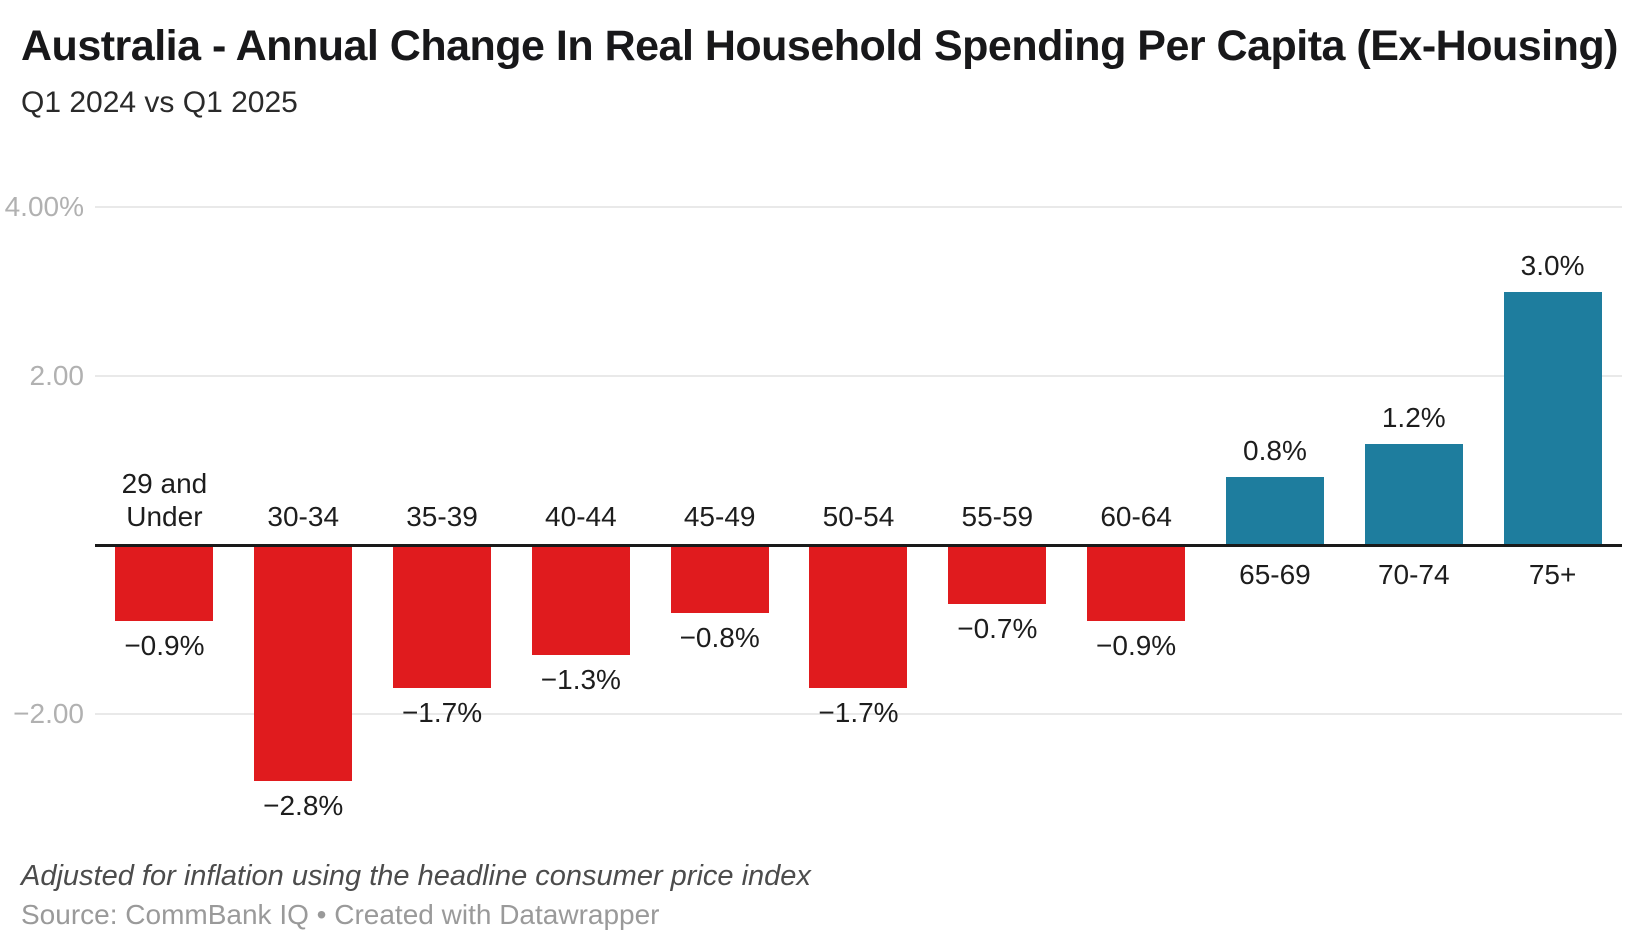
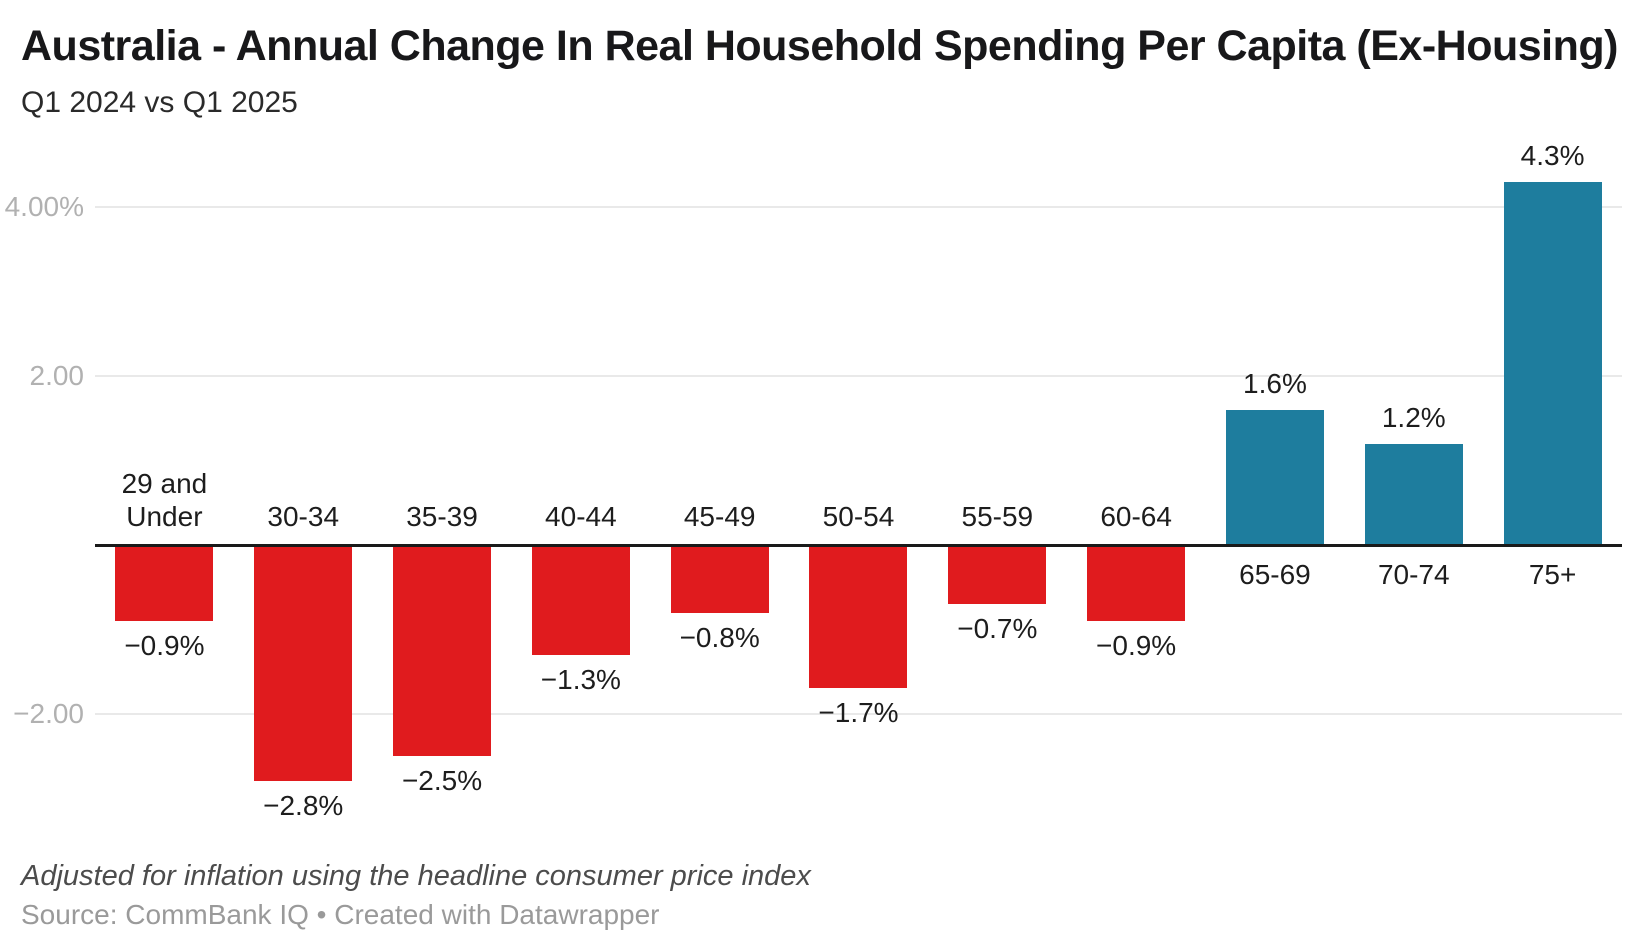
35-39: −1.7% -> −2.5%
65-69: 0.8% -> 1.6%
75+: 3.0% -> 4.3%
